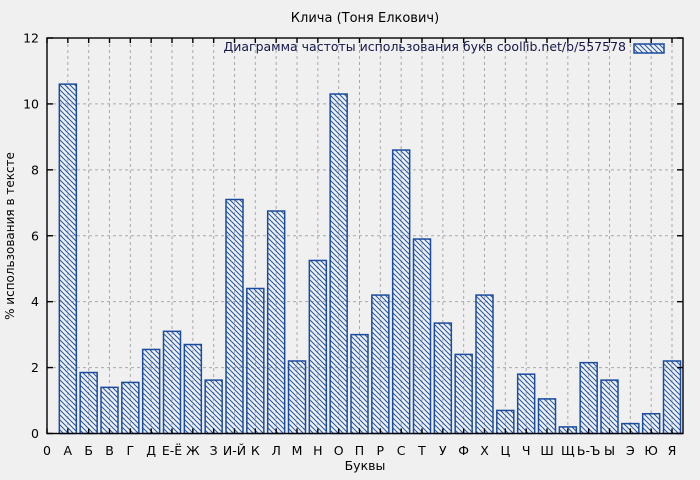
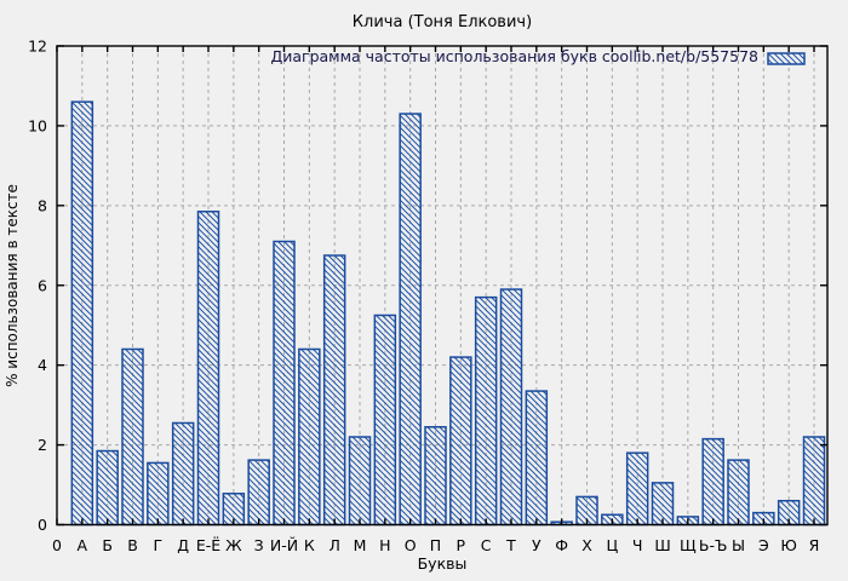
В: 1.4 -> 4.4
Е-Ё: 3.1 -> 7.8
Ж: 2.7 -> 0.8
П: 3.0 -> 2.5
С: 8.6 -> 5.7
Ф: 2.4 -> 0.1
Х: 4.2 -> 0.7
Ц: 0.7 -> 0.2
